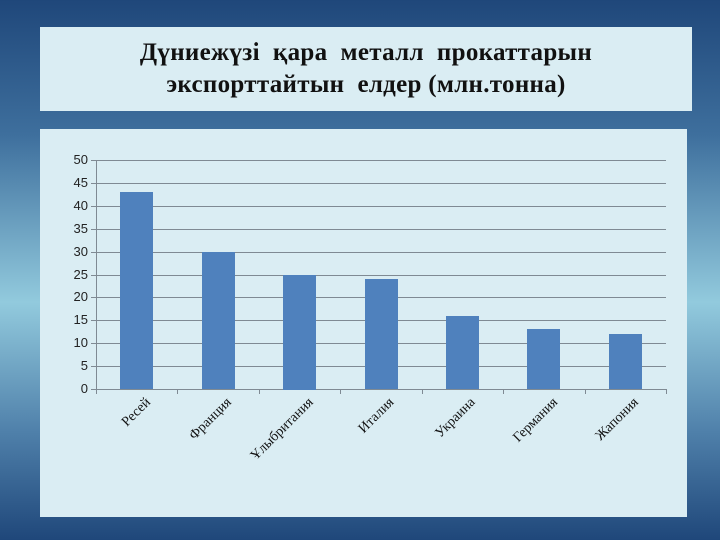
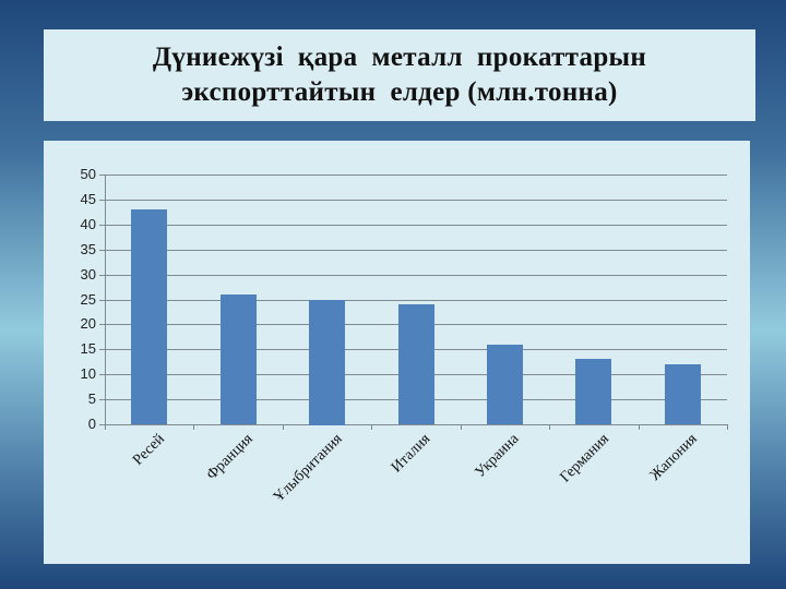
Франция: 30 -> 26
